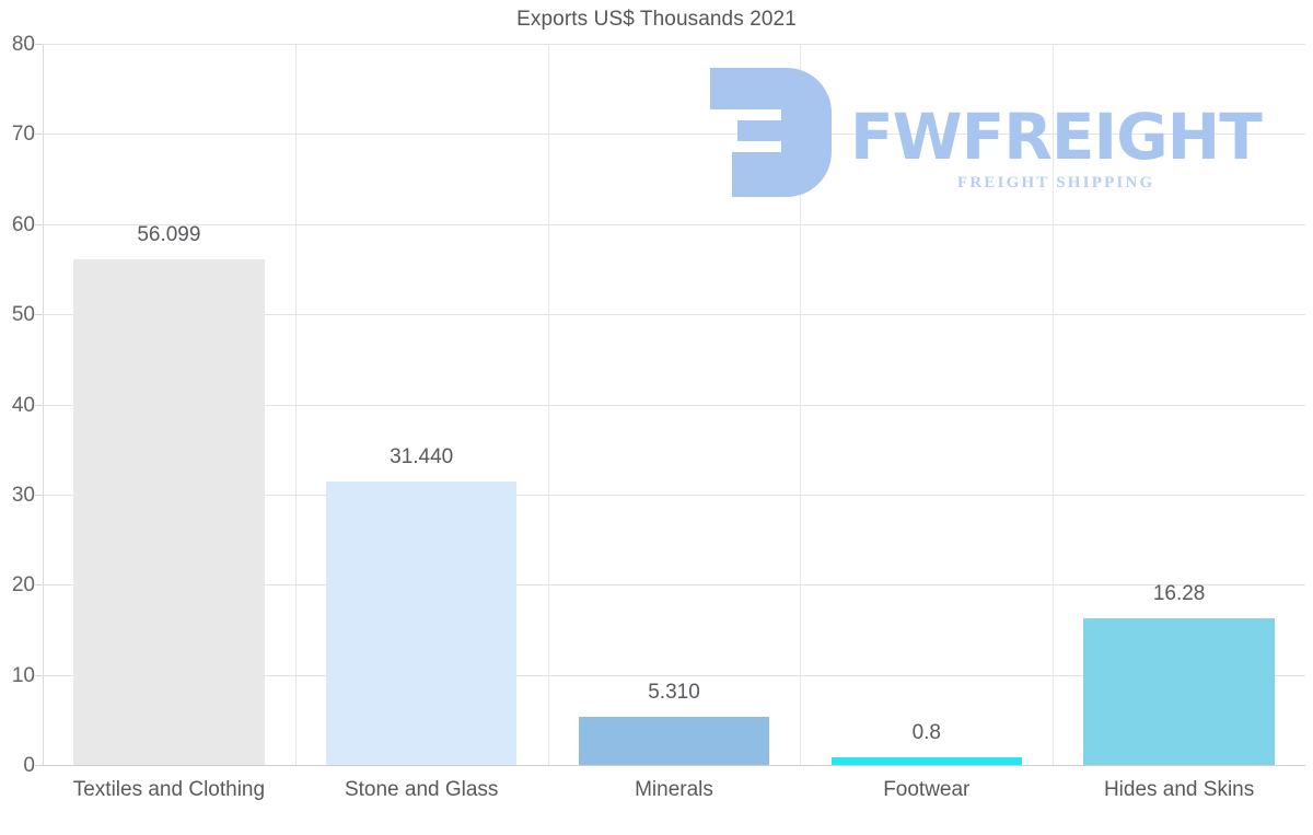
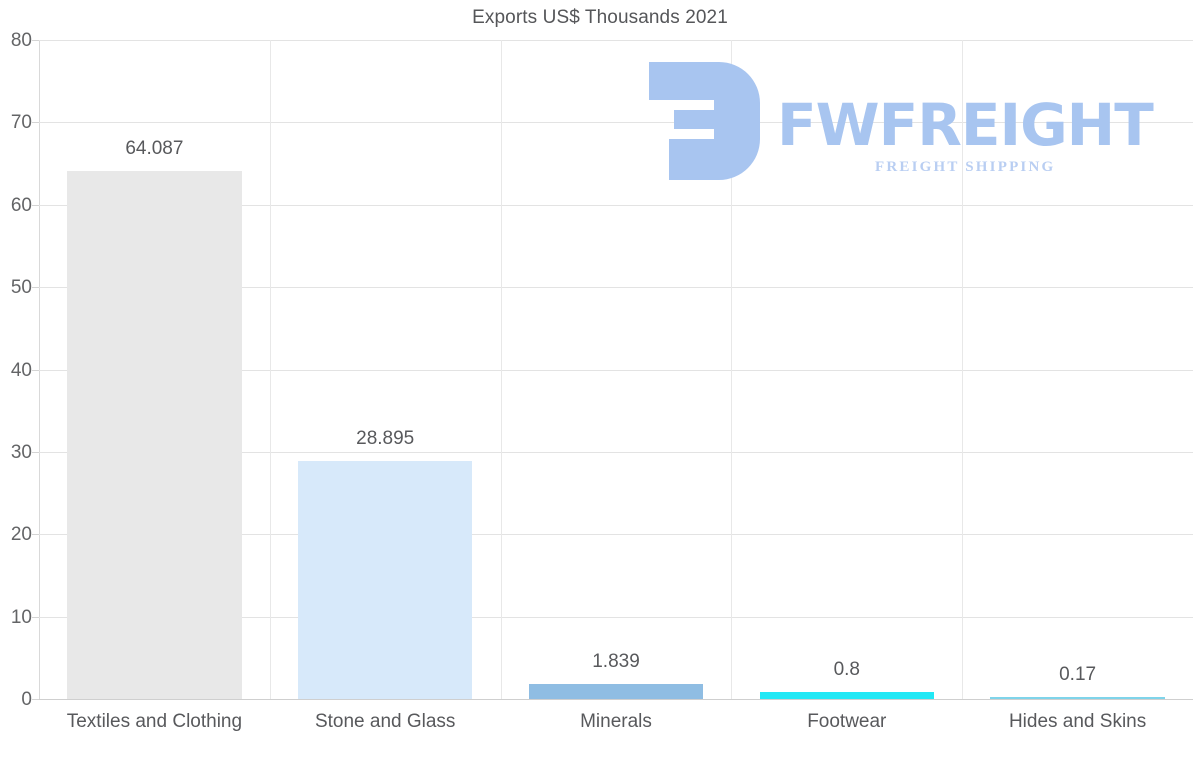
Textiles and Clothing: 56.099 -> 64.087
Stone and Glass: 31.440 -> 28.895
Minerals: 5.310 -> 1.839
Hides and Skins: 16.28 -> 0.17
